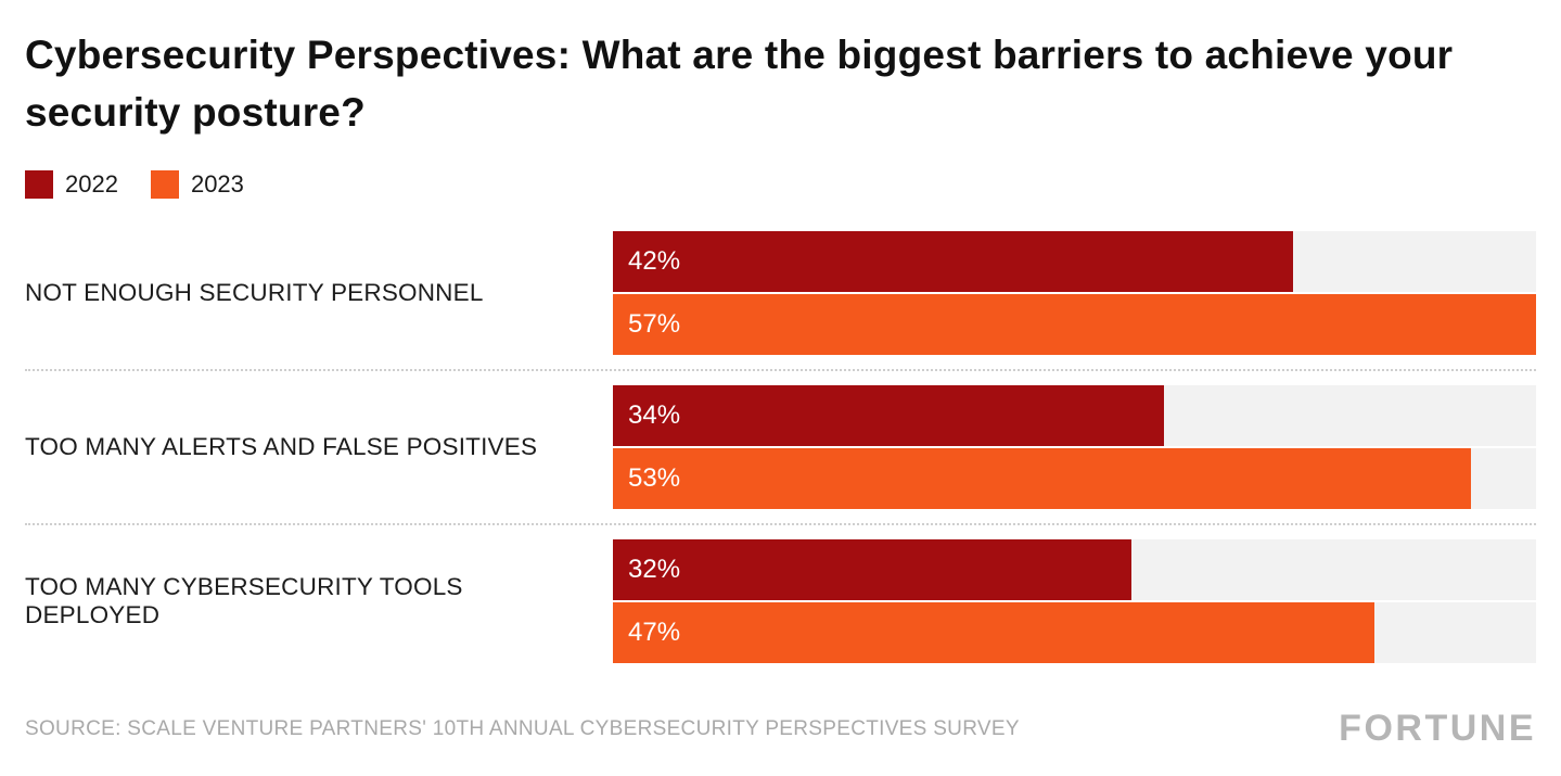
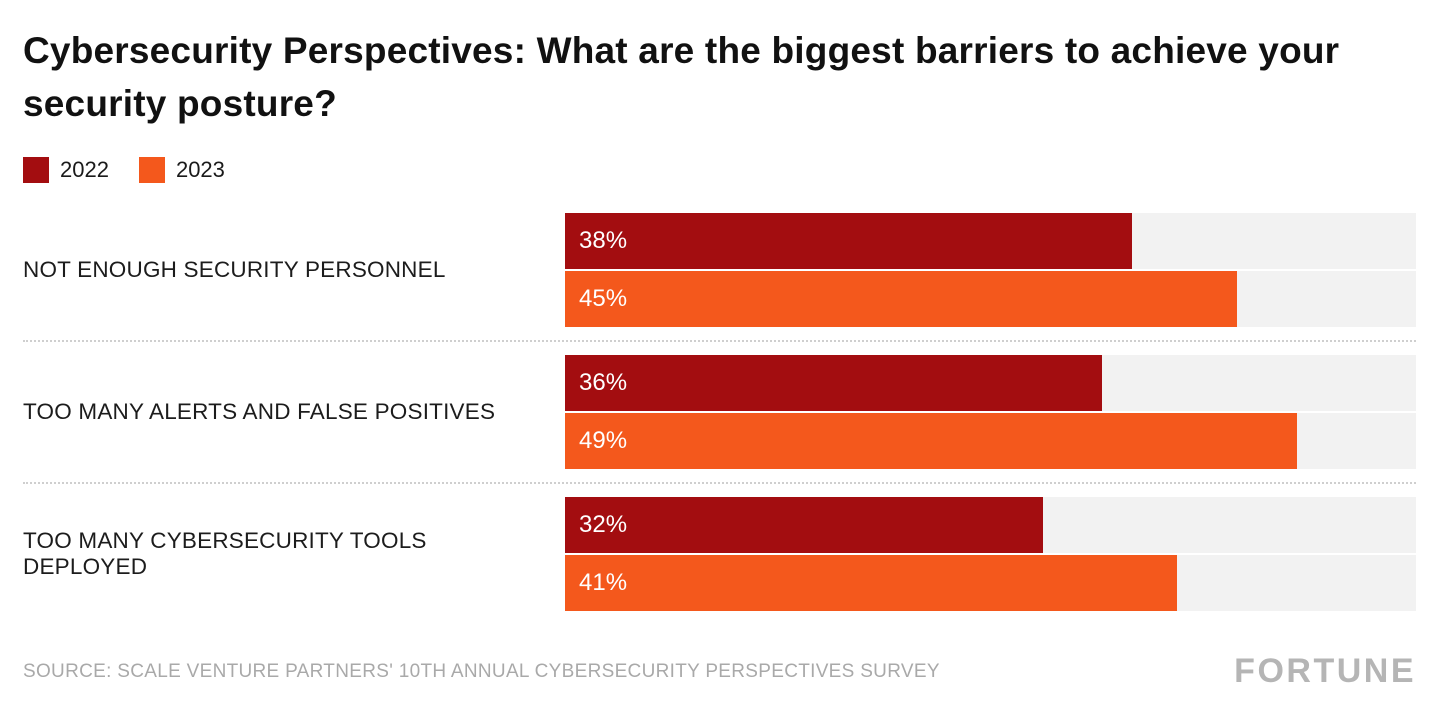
2022/NOT ENOUGH SECURITY PERSONNEL: 42% -> 38%
2023/NOT ENOUGH SECURITY PERSONNEL: 57% -> 45%
2022/TOO MANY ALERTS AND FALSE POSITIVES: 34% -> 36%
2023/TOO MANY ALERTS AND FALSE POSITIVES: 53% -> 49%
2023/TOO MANY CYBERSECURITY TOOLS DEPLOYED: 47% -> 41%
